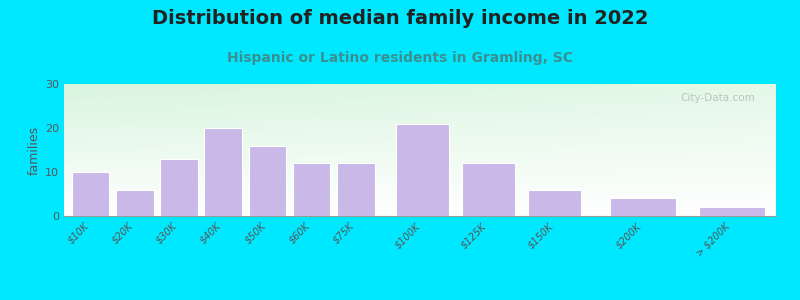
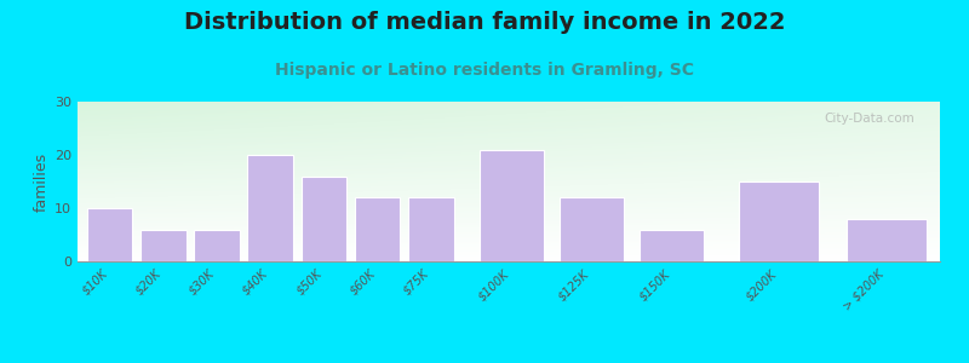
$30K: 13 -> 6
$200K: 4 -> 15
> $200K: 2 -> 8
